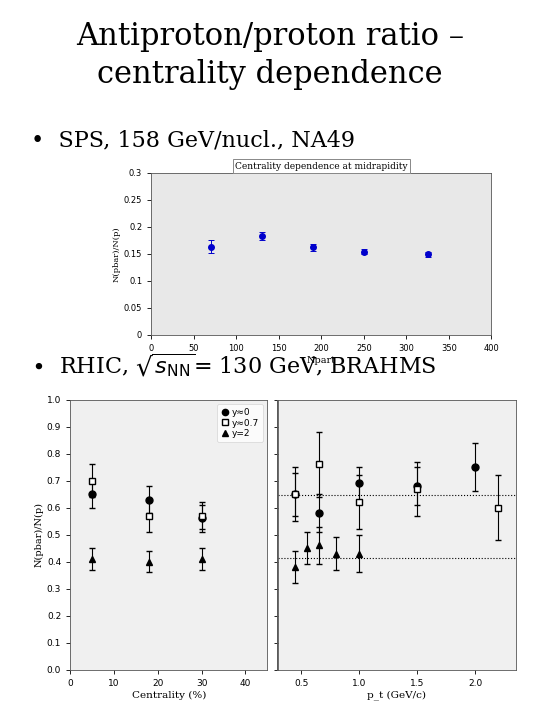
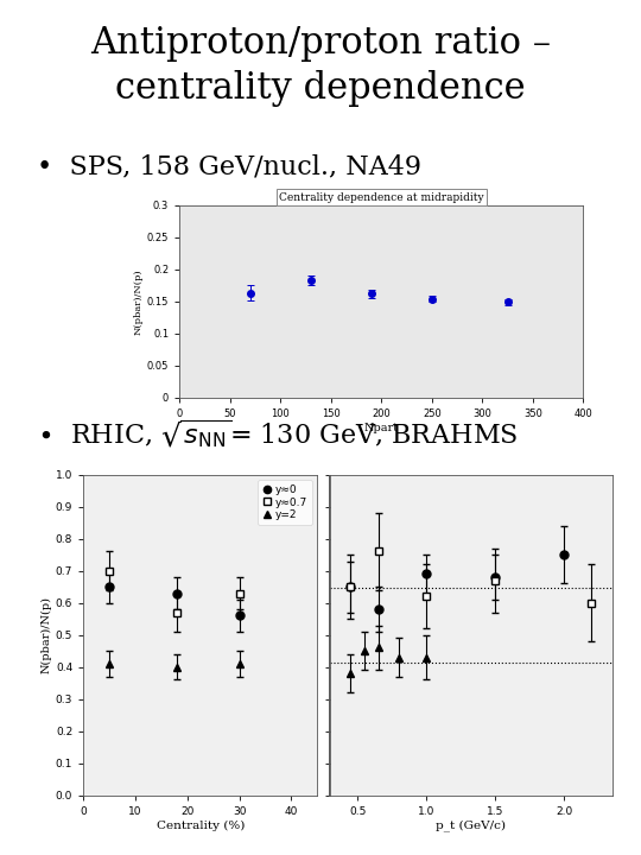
y≈0.7/30: 0.57 -> 0.63
